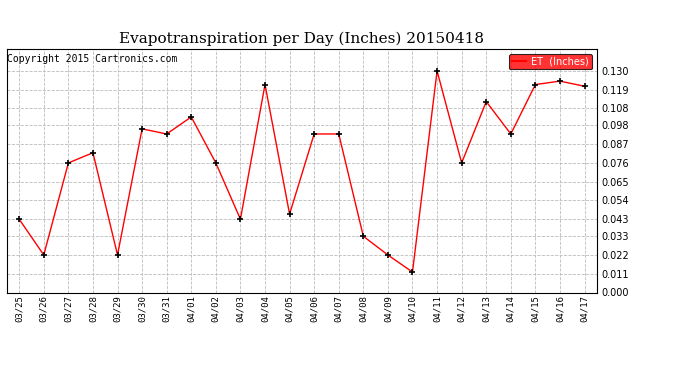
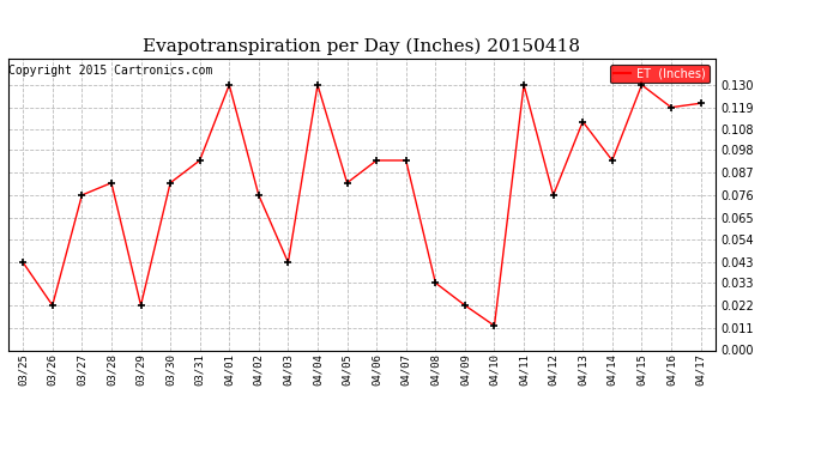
03/30: 0.096 -> 0.082
04/01: 0.103 -> 0.130
04/04: 0.122 -> 0.130
04/05: 0.046 -> 0.082
04/15: 0.122 -> 0.130
04/16: 0.124 -> 0.119
